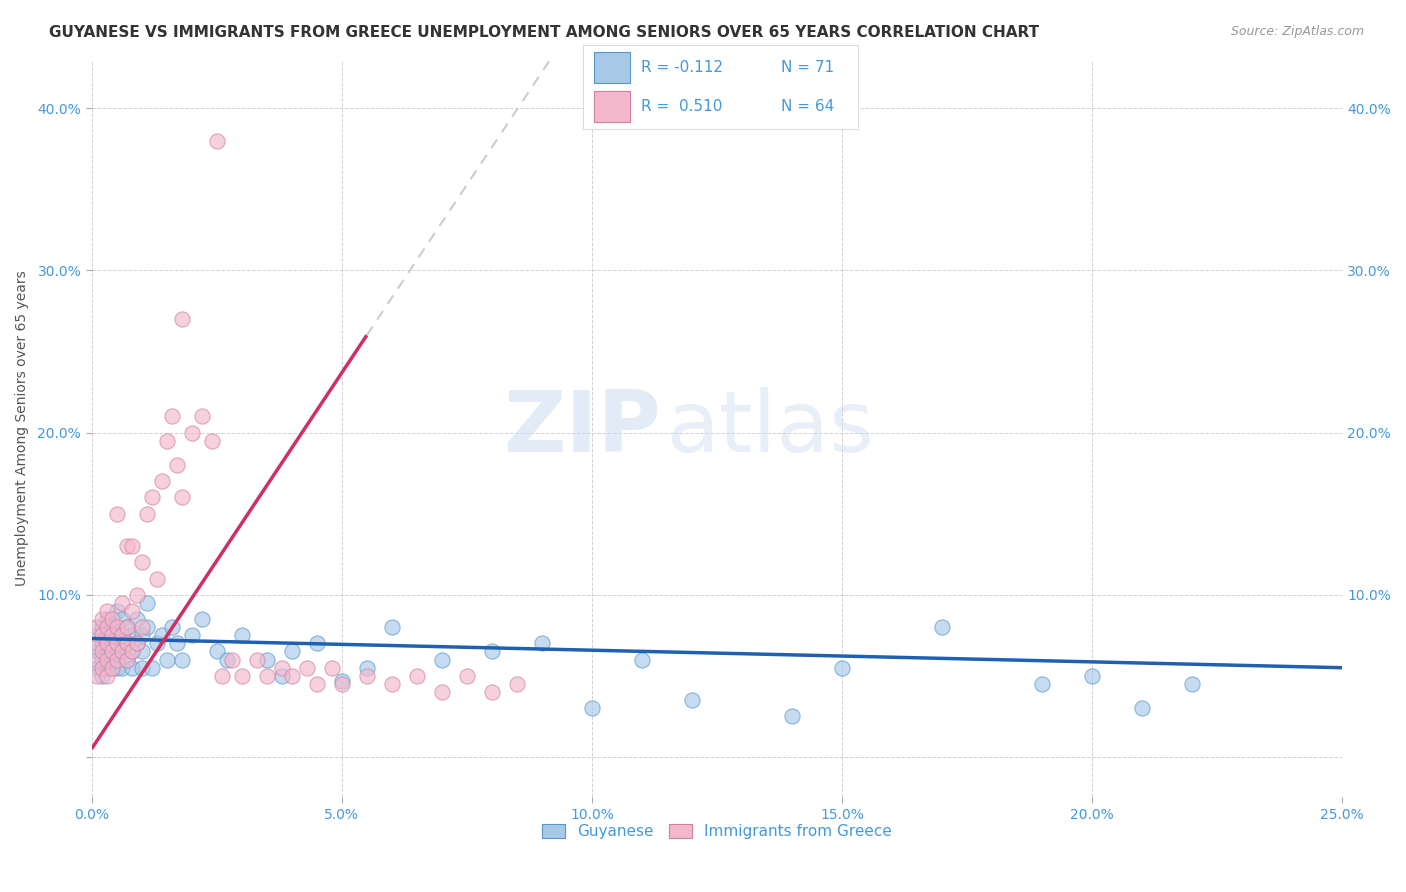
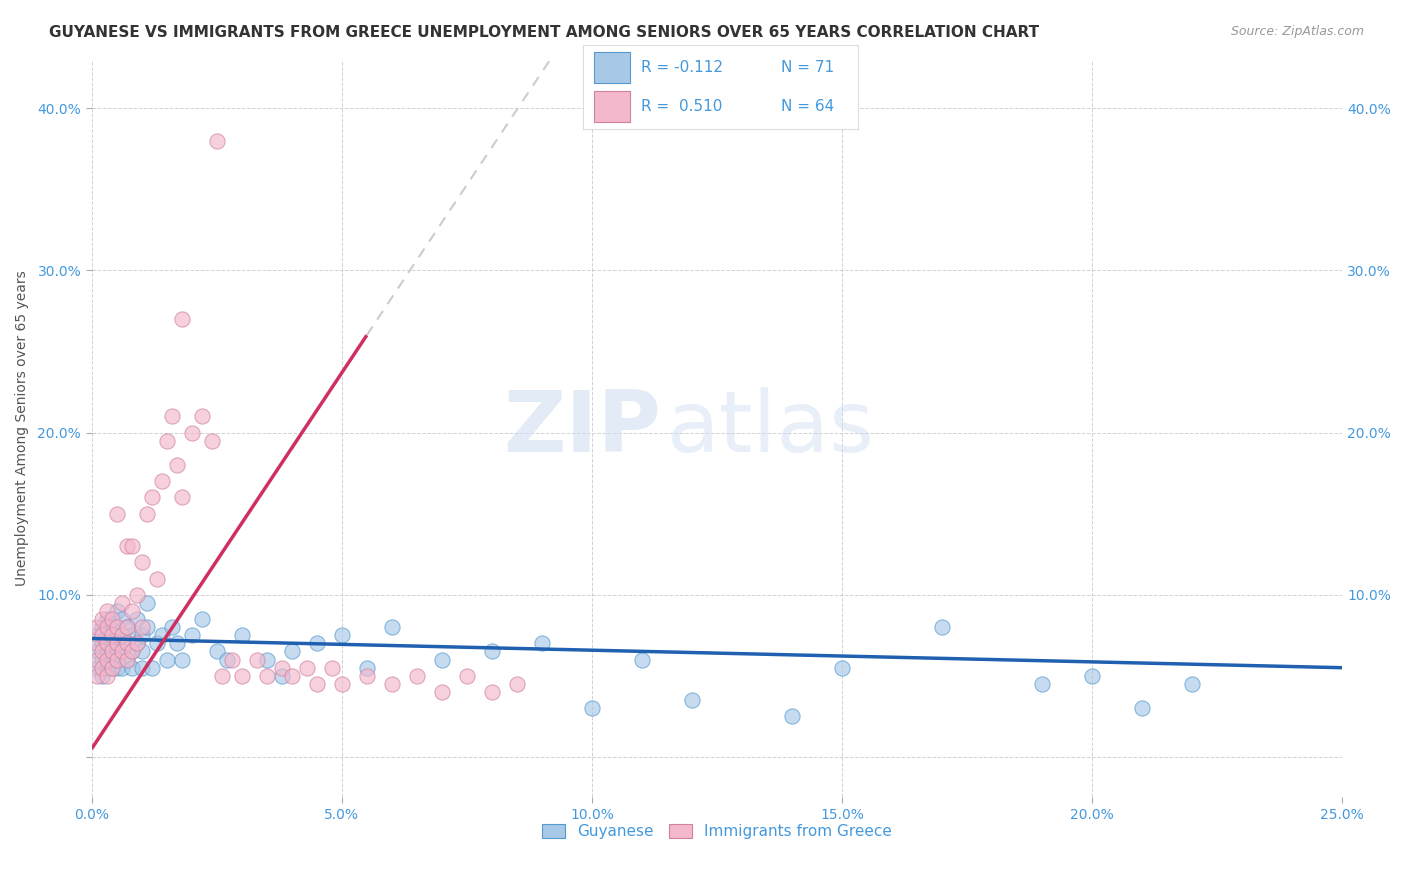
Guyanese/5.0%: 4.7% -> 7.5%
